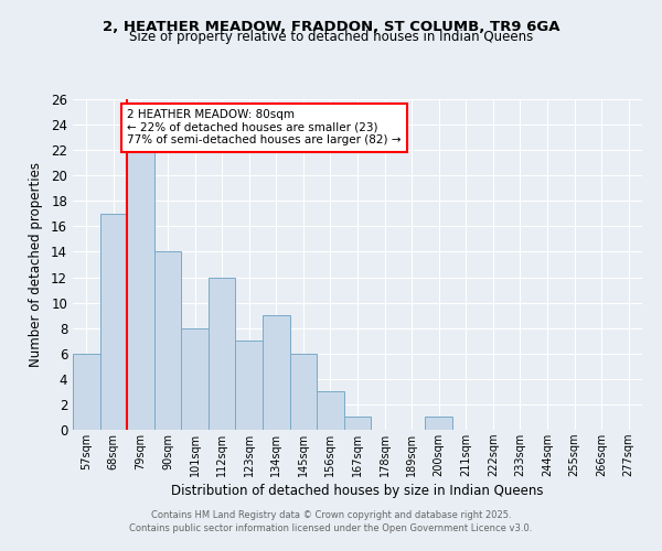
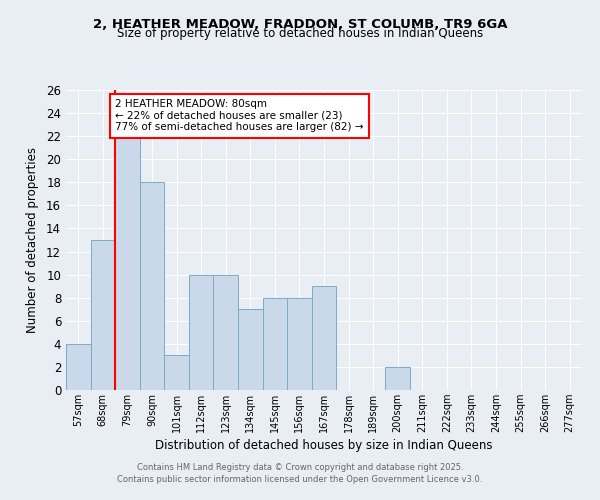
57sqm: 6 -> 4
68sqm: 17 -> 13
90sqm: 14 -> 18
101sqm: 8 -> 3
112sqm: 12 -> 10
123sqm: 7 -> 10
134sqm: 9 -> 7
145sqm: 6 -> 8
156sqm: 3 -> 8
167sqm: 1 -> 9
200sqm: 1 -> 2
